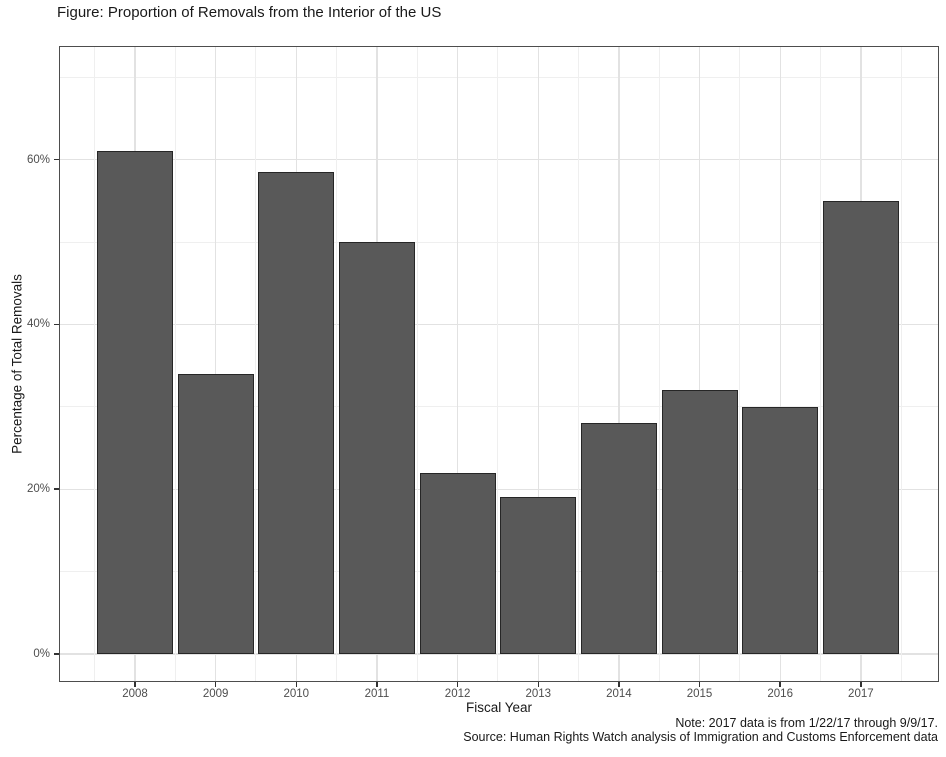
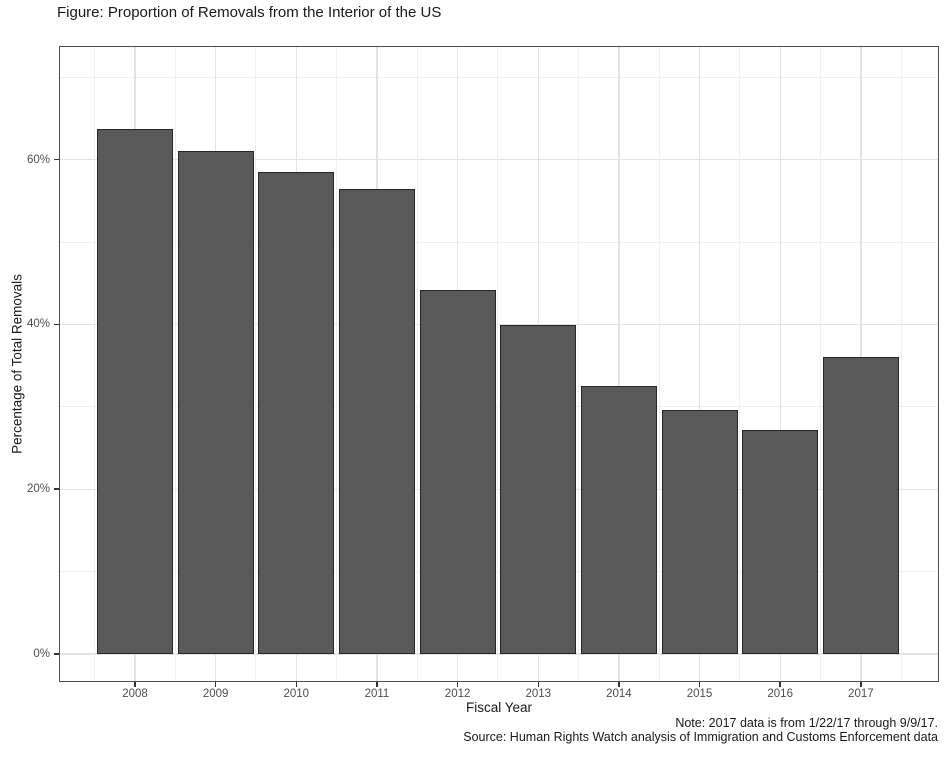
2008: 61% -> 64%
2009: 34% -> 61%
2011: 50% -> 56%
2012: 22% -> 44%
2013: 19% -> 40%
2014: 28% -> 32%
2015: 32% -> 30%
2016: 30% -> 27%
2017: 55% -> 36%
